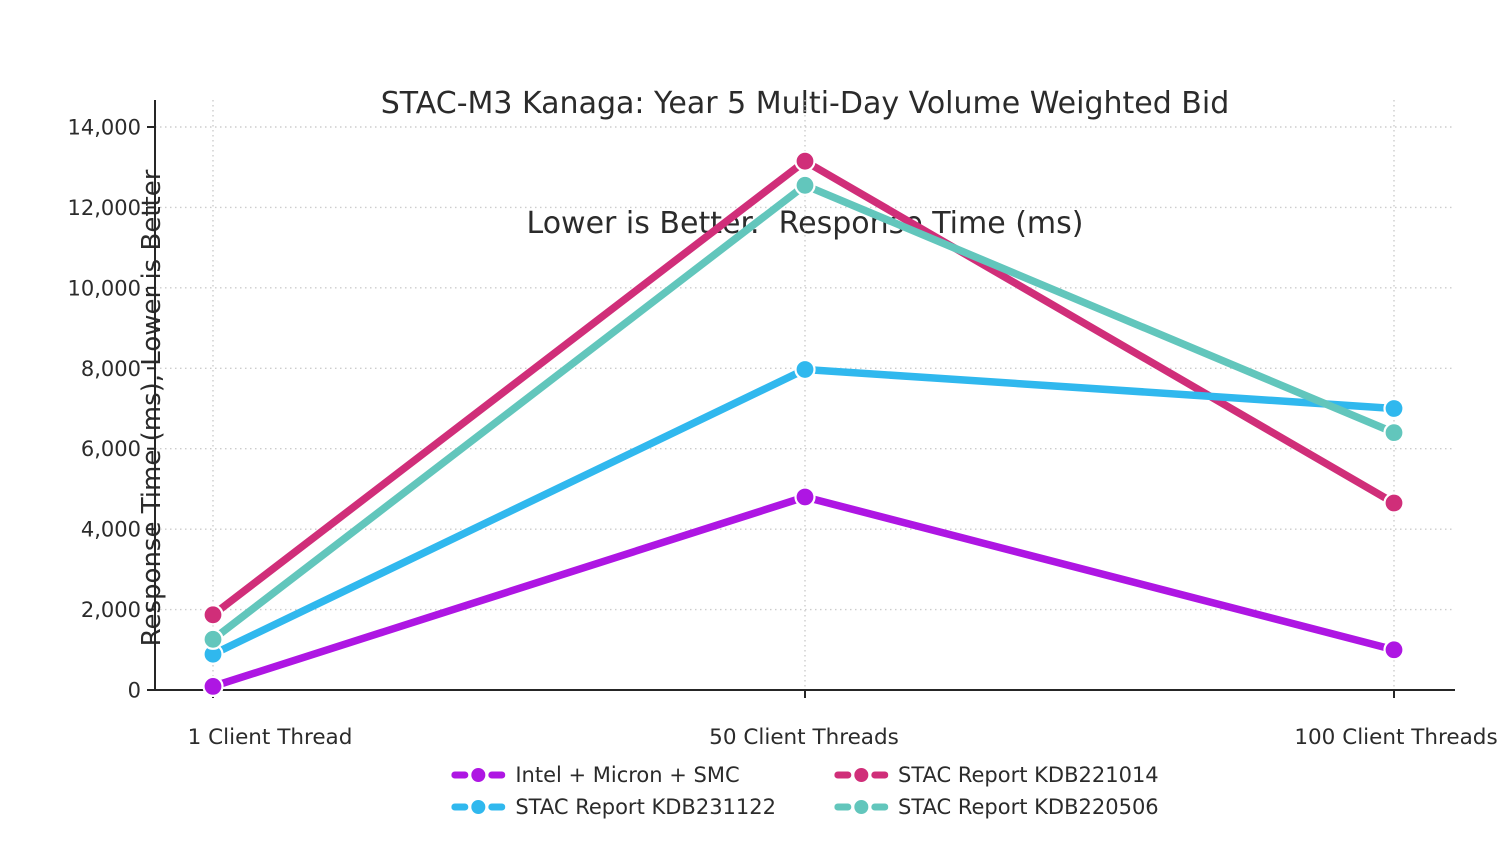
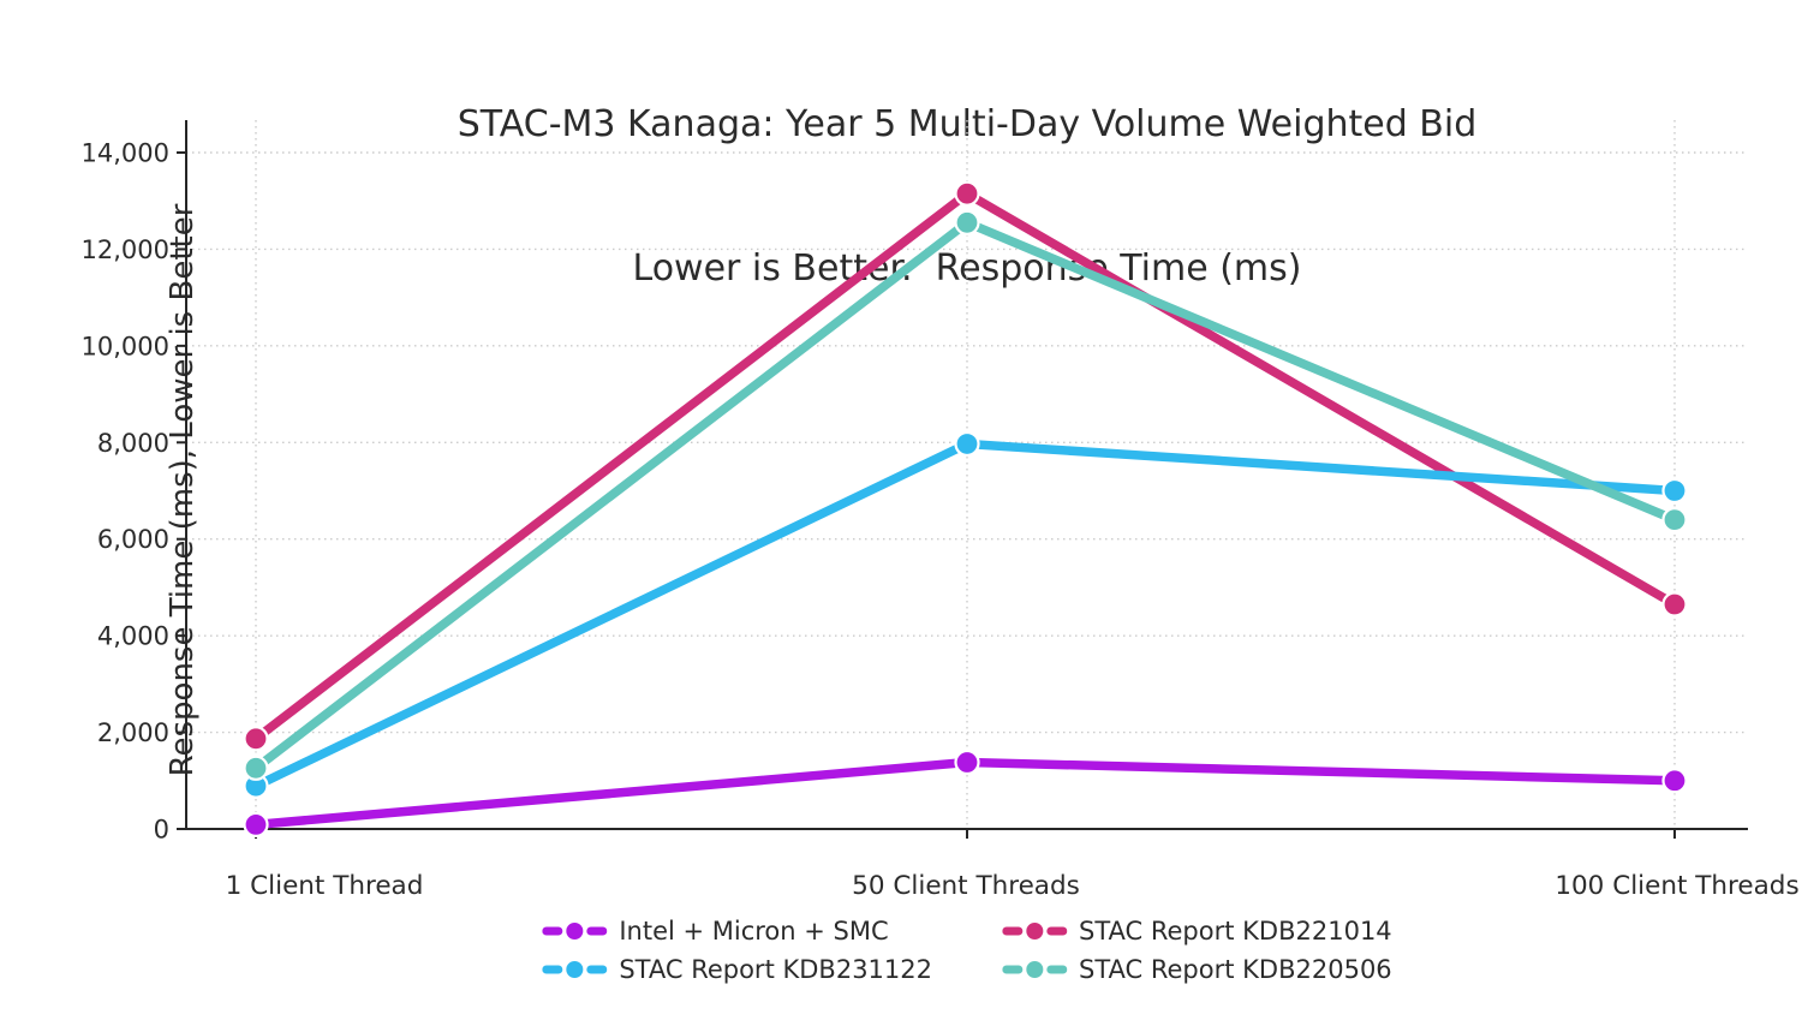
Intel + Micron + SMC/50 Client Threads: 4800 -> 1400
